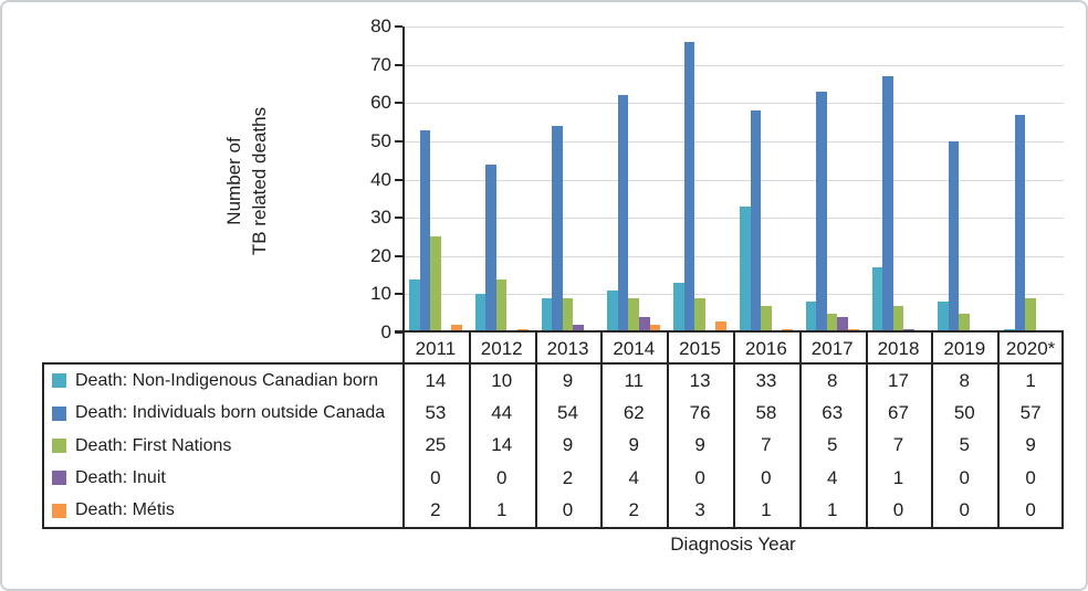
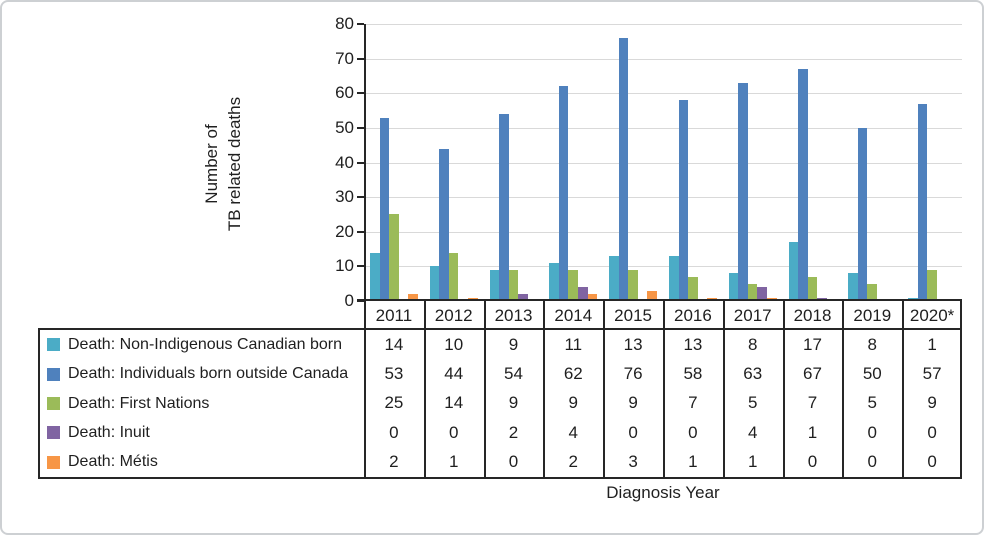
Death: Non-Indigenous Canadian born/2016: 33 -> 13
